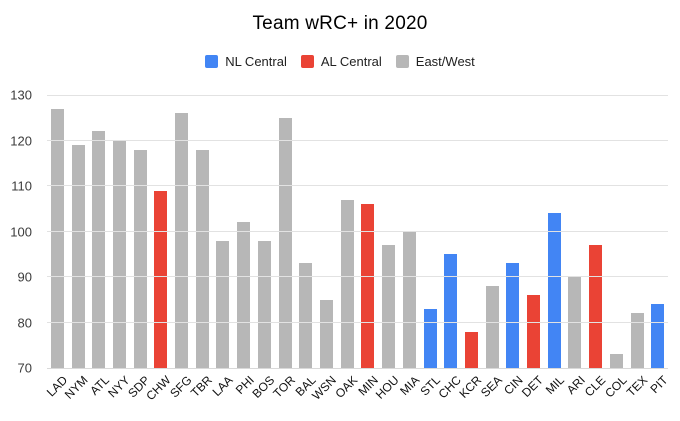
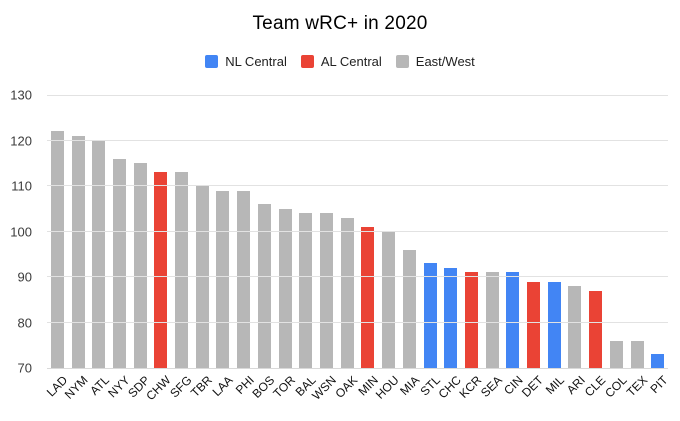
LAD: 127 -> 122
NYM: 119 -> 121
ATL: 122 -> 120
NYY: 120 -> 116
SDP: 118 -> 115
CHW: 109 -> 113
SFG: 126 -> 113
TBR: 118 -> 110
LAA: 98 -> 109
PHI: 102 -> 109
BOS: 98 -> 106
TOR: 125 -> 105
BAL: 93 -> 104
WSN: 85 -> 104
OAK: 107 -> 103
MIN: 106 -> 101
HOU: 97 -> 100
MIA: 100 -> 96
STL: 83 -> 93
CHC: 95 -> 92
KCR: 78 -> 91
SEA: 88 -> 91
CIN: 93 -> 91
DET: 86 -> 89
MIL: 104 -> 89
ARI: 90 -> 88
CLE: 97 -> 87
COL: 73 -> 76
TEX: 82 -> 76
PIT: 84 -> 73
